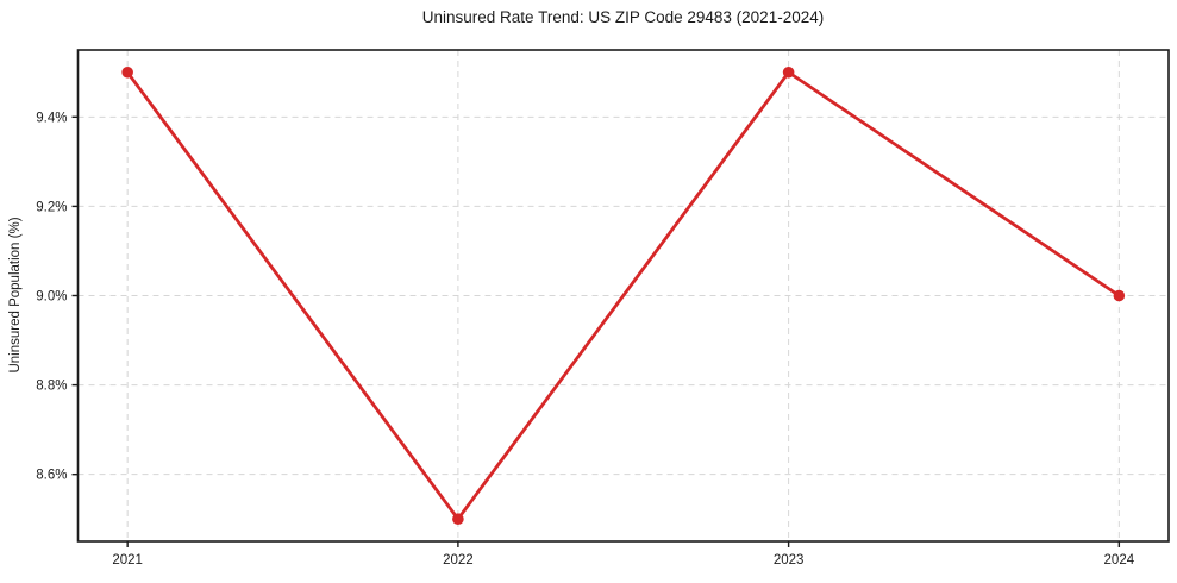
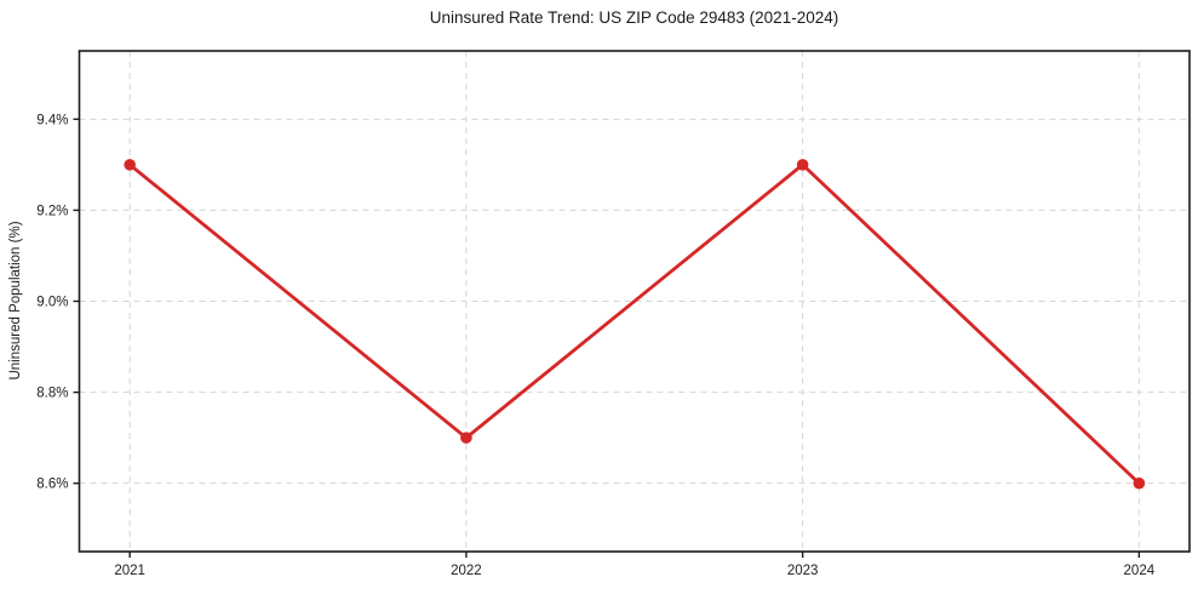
2021: 9.5% -> 9.3%
2022: 8.5% -> 8.7%
2023: 9.5% -> 9.3%
2024: 9.0% -> 8.6%
